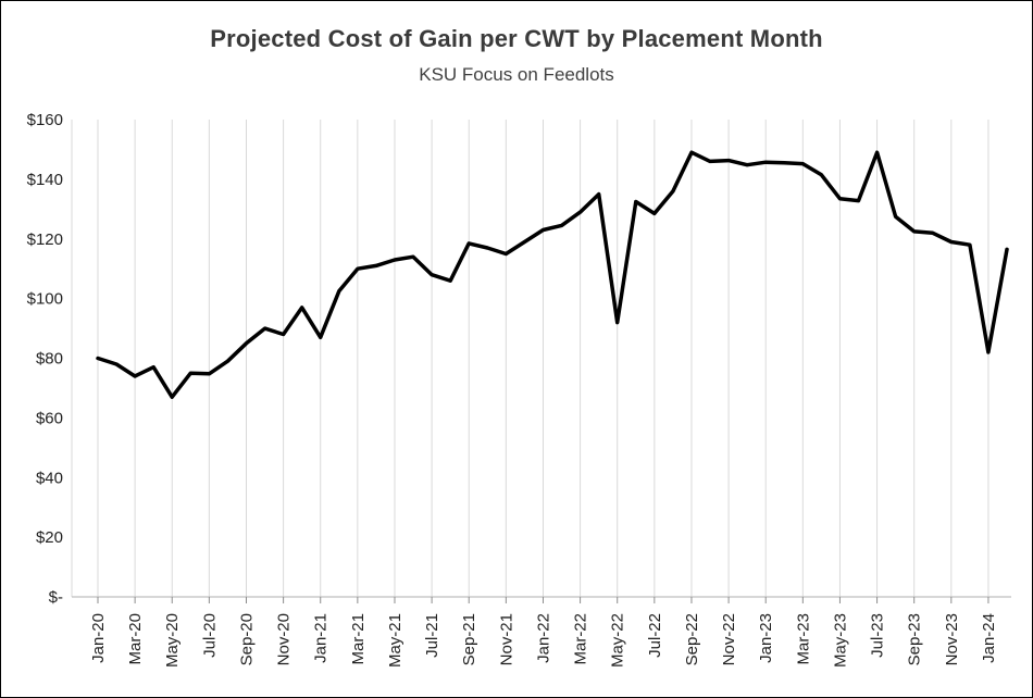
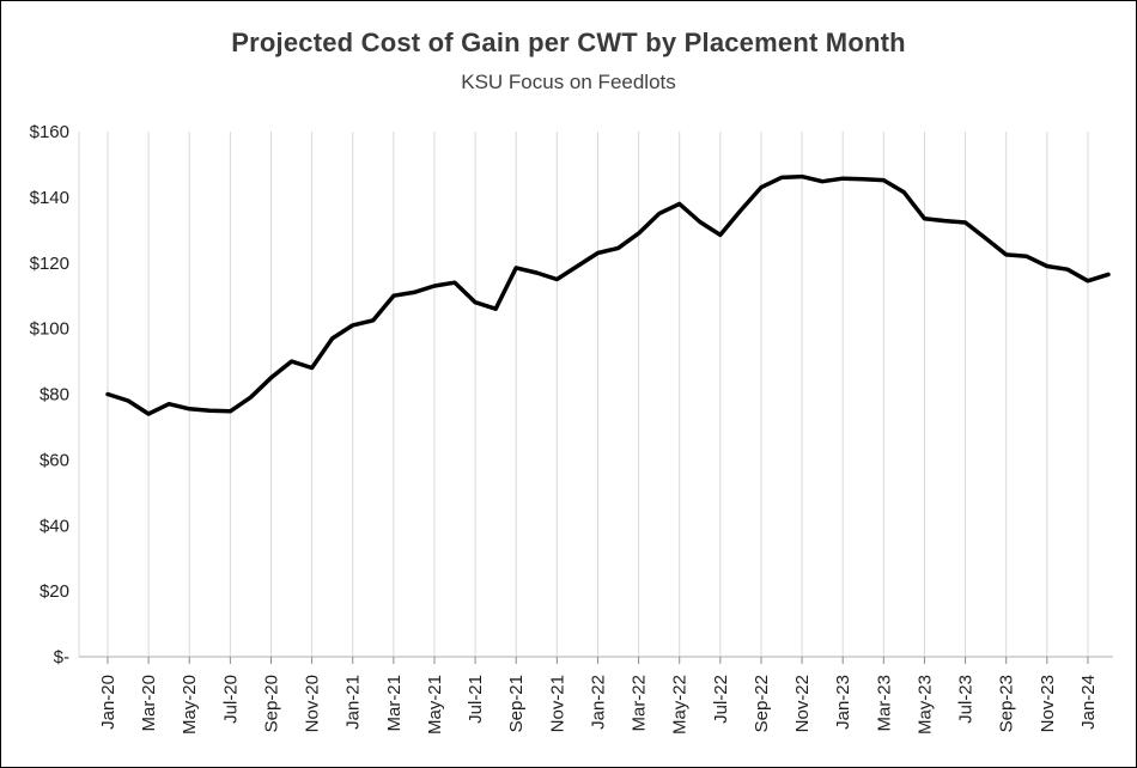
May-20: $67 -> $76
Jan-21: $87 -> $101
May-22: $92 -> $138
Sep-22: $149 -> $143
Jul-23: $149 -> $132
Jan-24: $82 -> $114
